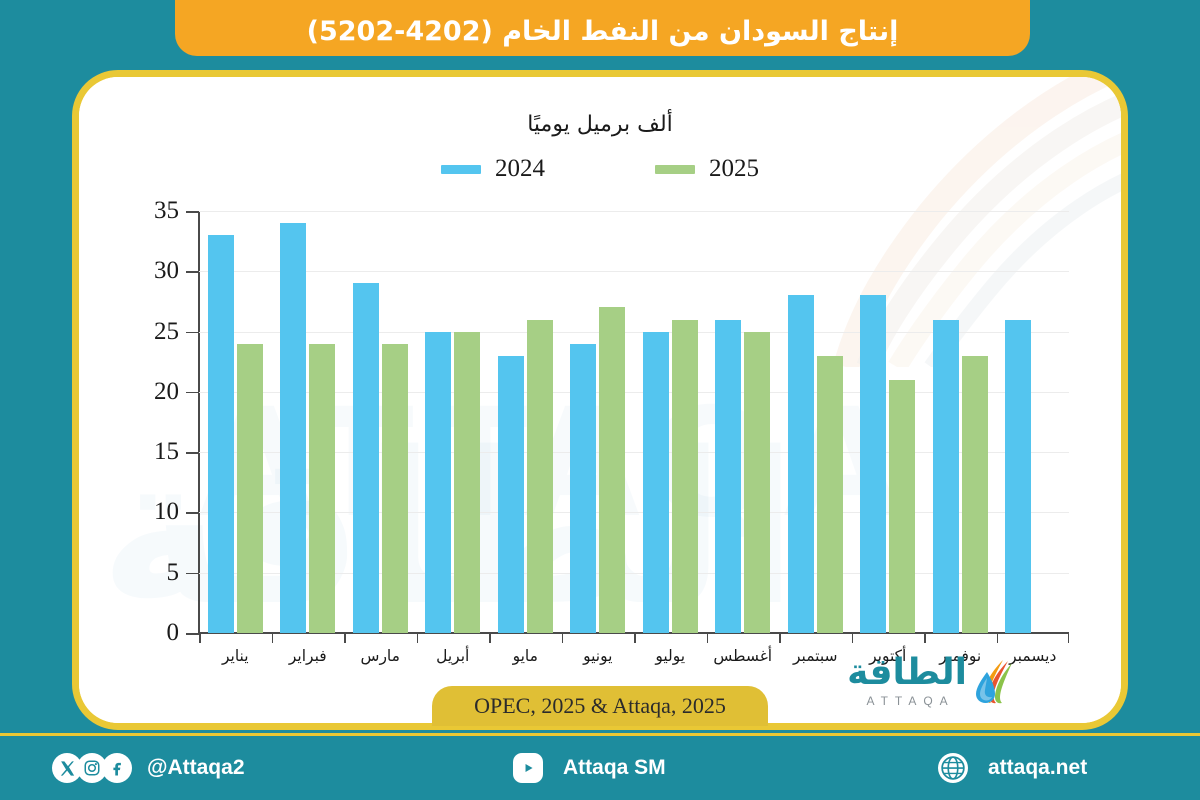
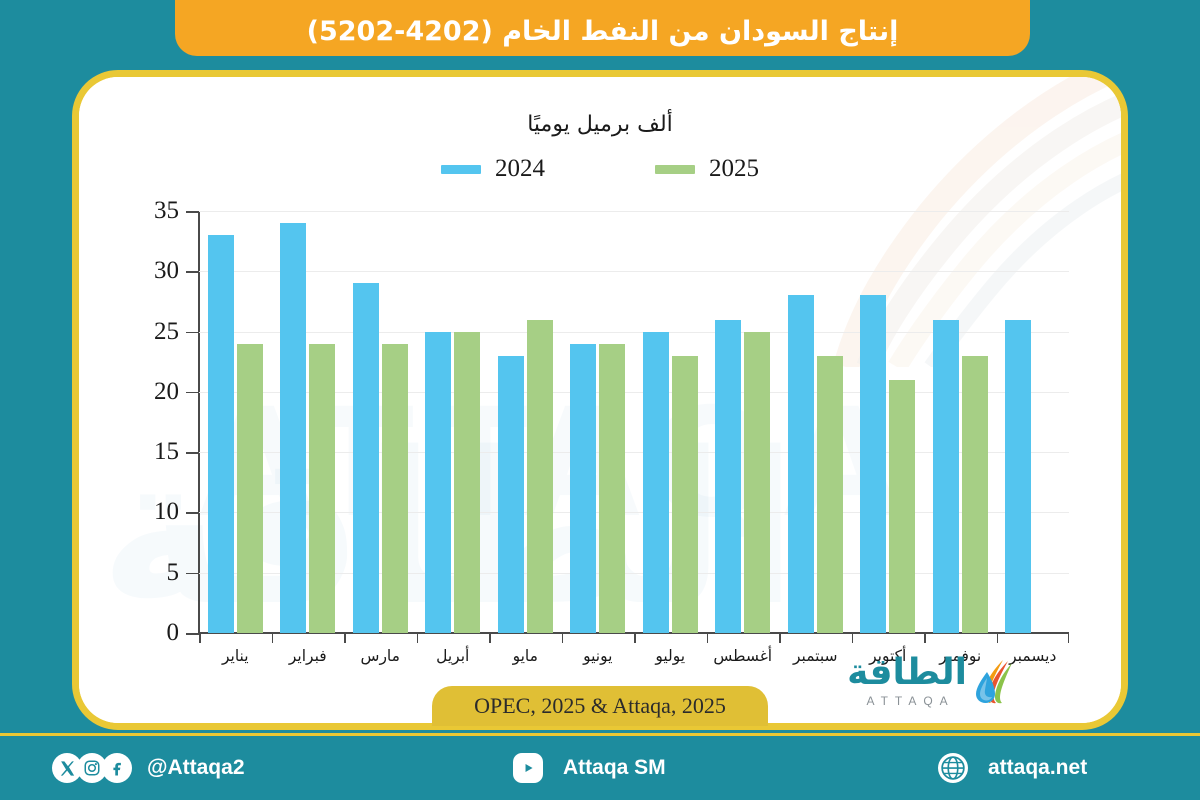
2025/يونيو: 27 -> 24
2025/يوليو: 26 -> 23
